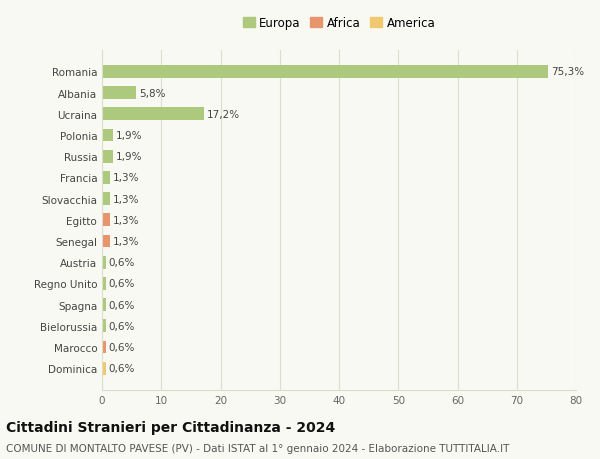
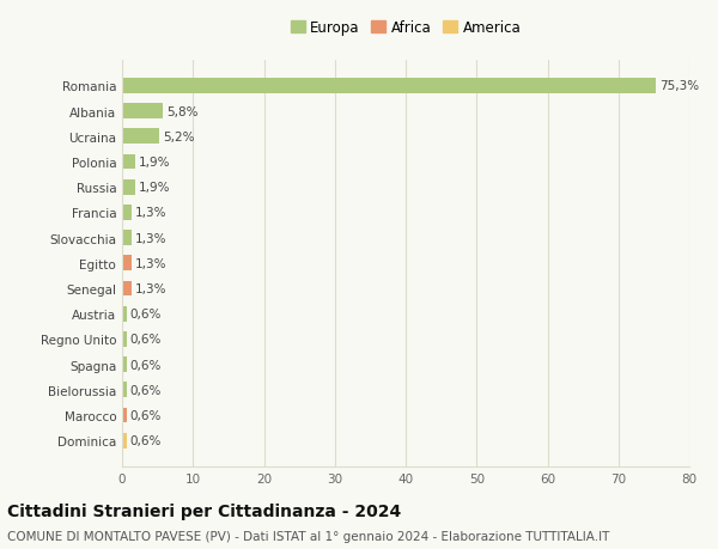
Ucraina: 17,2% -> 5,2%
